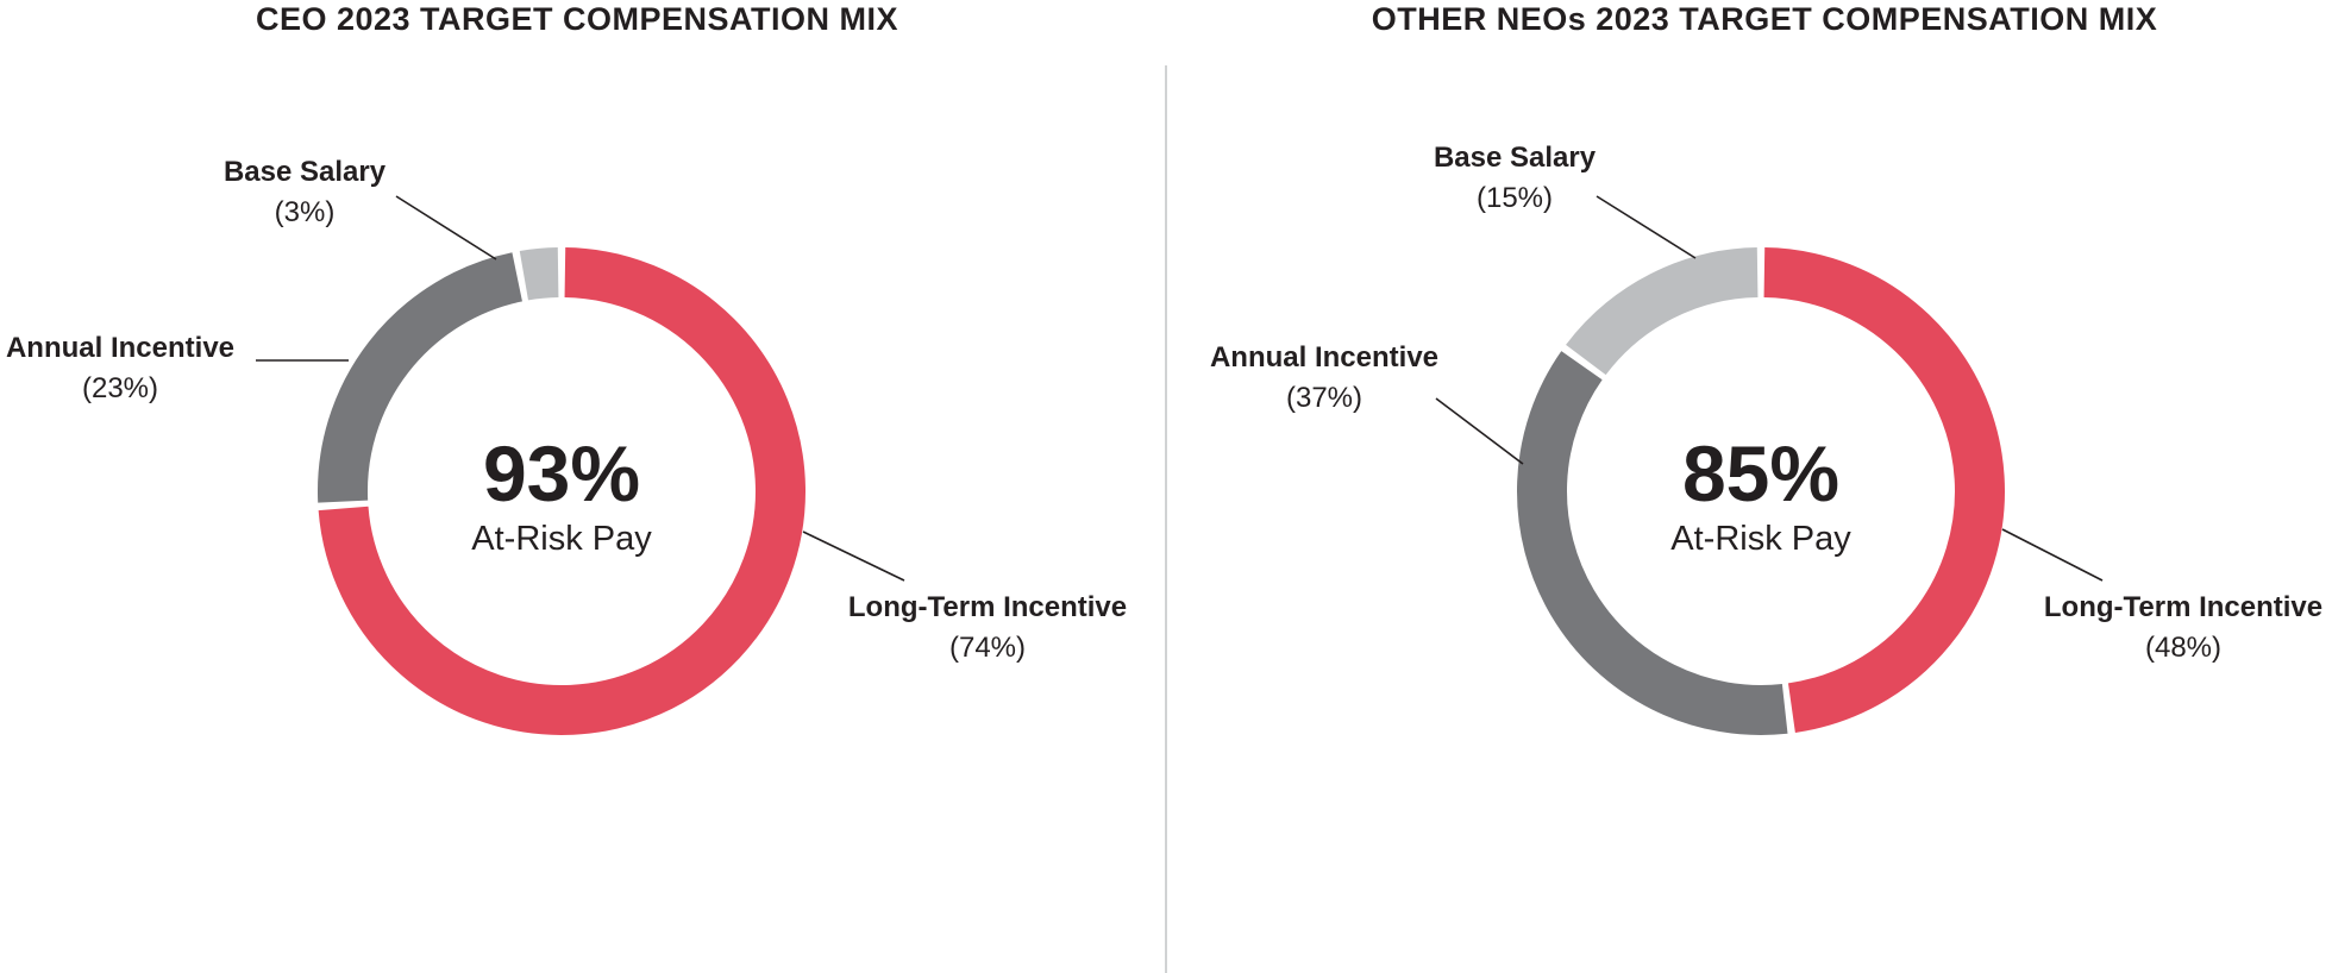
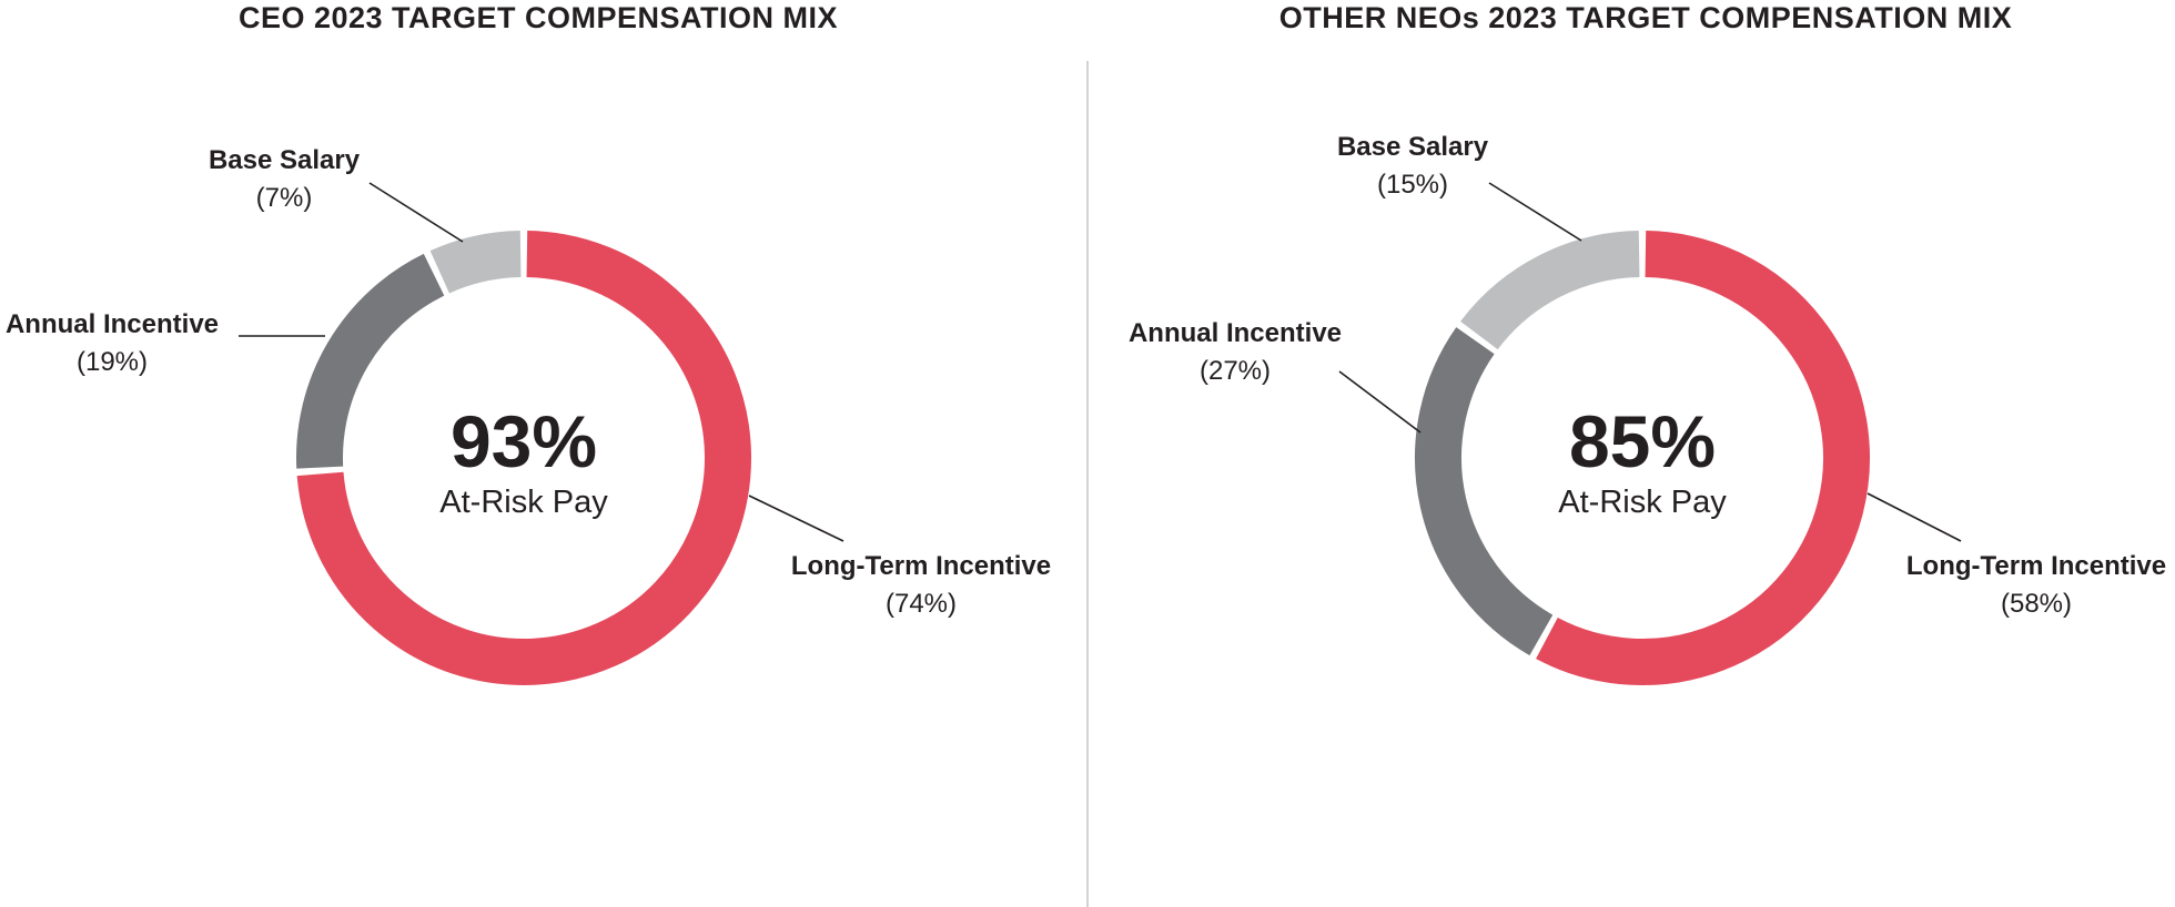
CEO 2023 TARGET COMPENSATION MIX/Annual Incentive: 23% -> 19%
CEO 2023 TARGET COMPENSATION MIX/Base Salary: 3% -> 7%
OTHER NEOs 2023 TARGET COMPENSATION MIX/Long-Term Incentive: 48% -> 58%
OTHER NEOs 2023 TARGET COMPENSATION MIX/Annual Incentive: 37% -> 27%
